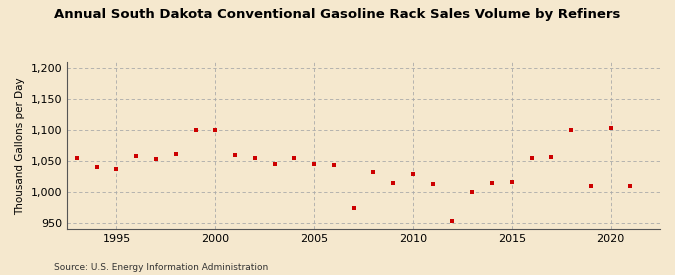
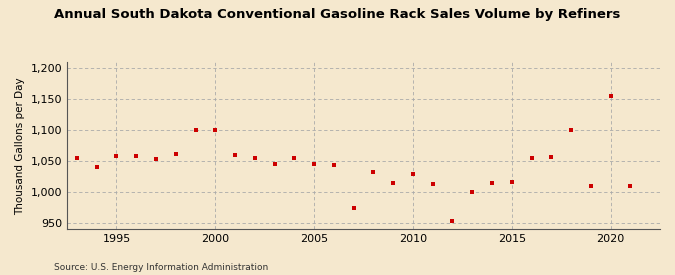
1995: 1,038 -> 1,058
2020: 1,104 -> 1,155
